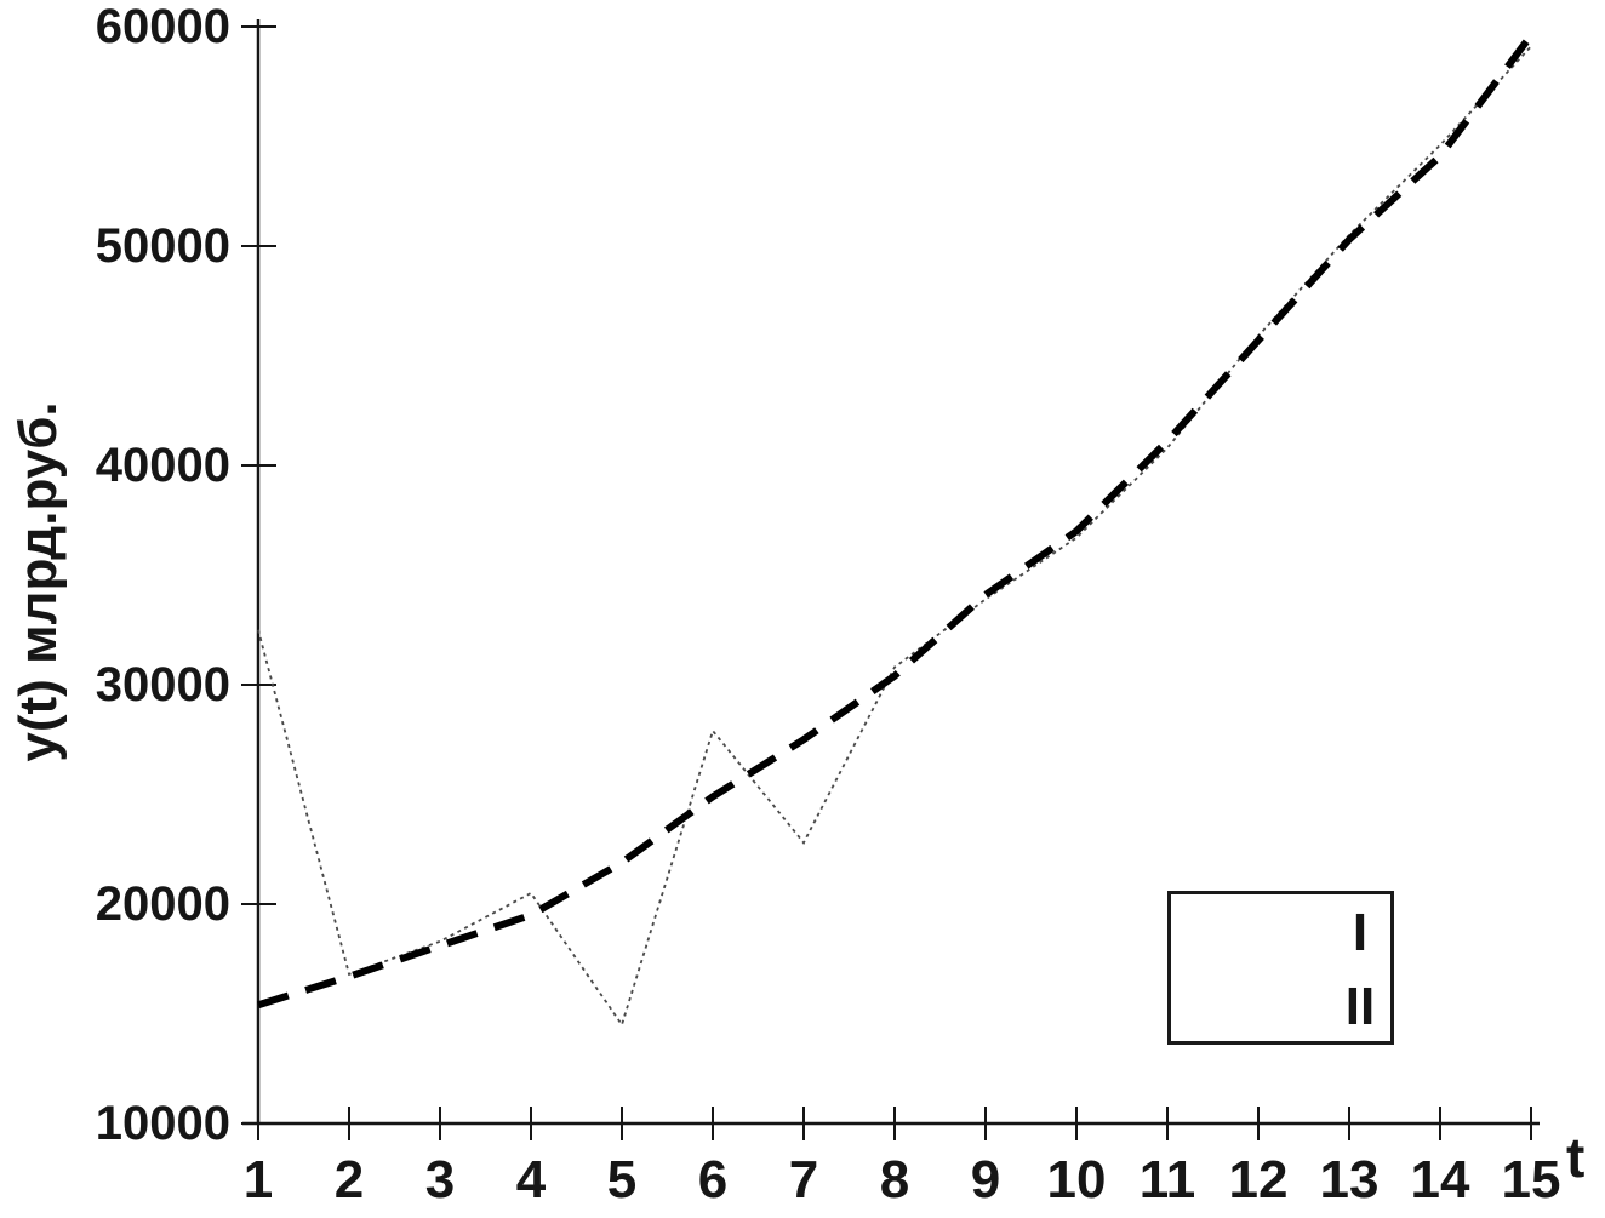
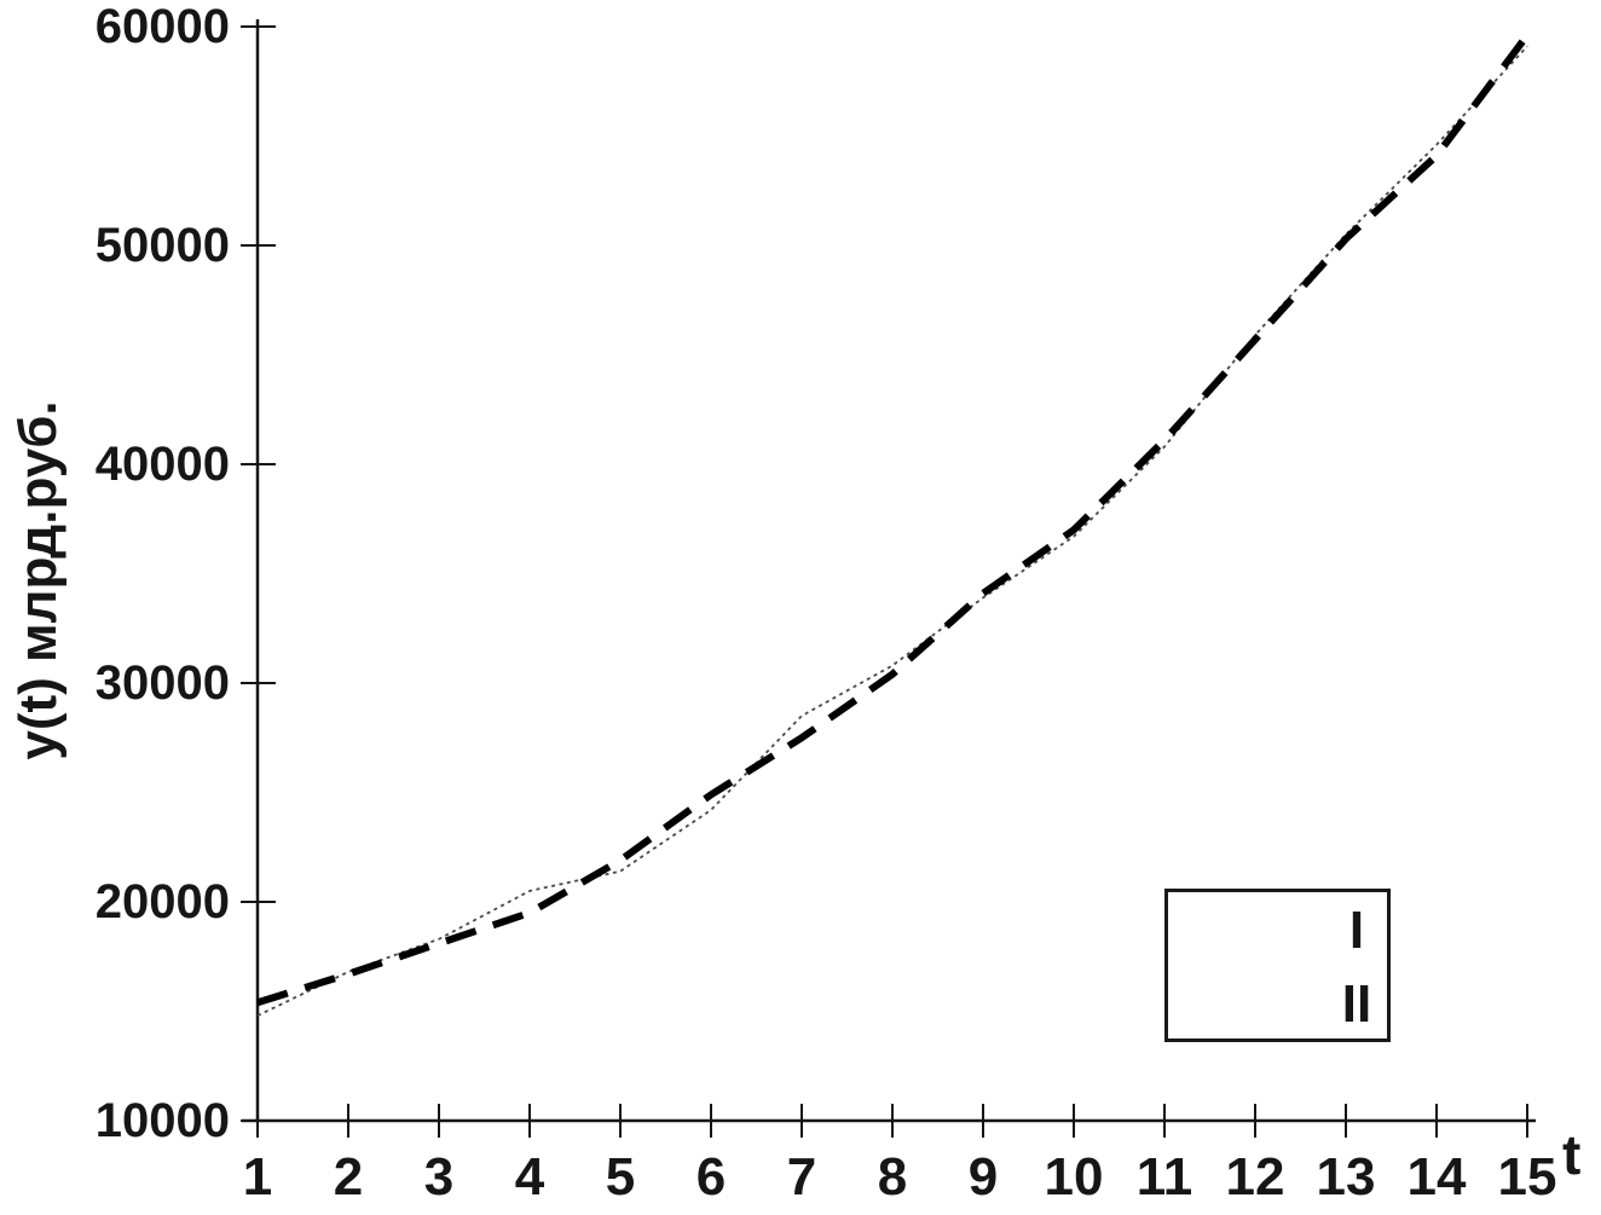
I/1: 32500 -> 14800
I/5: 14500 -> 21400
I/6: 27900 -> 24200
I/7: 22800 -> 28500
